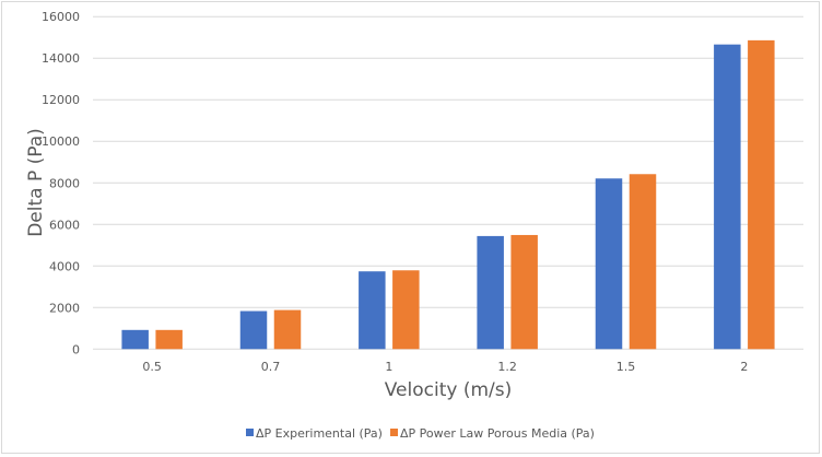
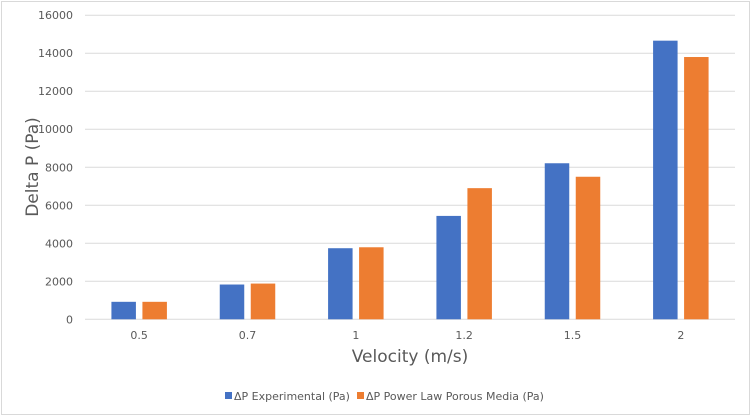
ΔP Power Law Porous Media (Pa)/1.2: 5500 -> 6900
ΔP Power Law Porous Media (Pa)/1.5: 8400 -> 7500
ΔP Power Law Porous Media (Pa)/2: 14900 -> 13800
